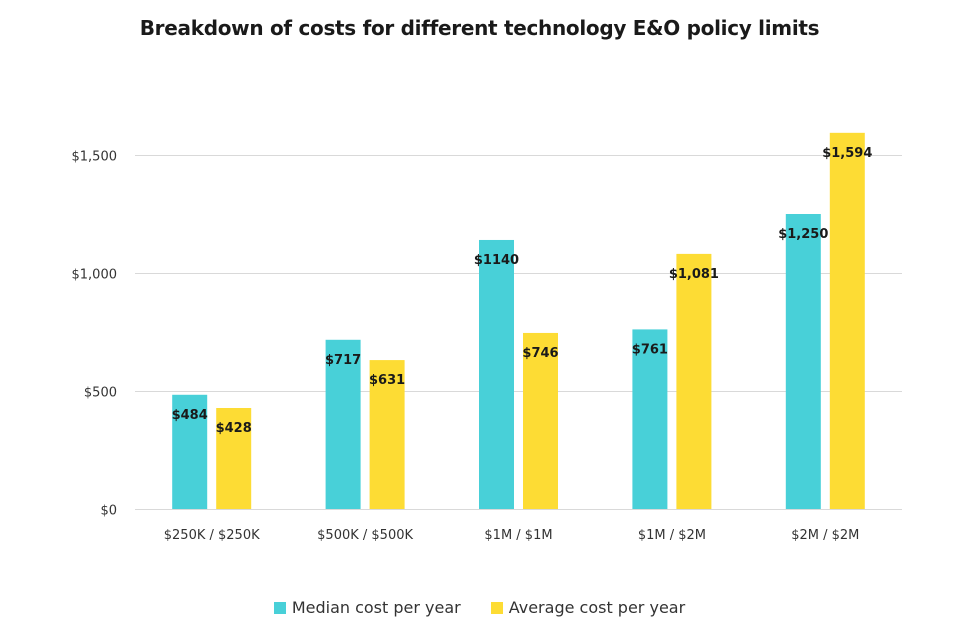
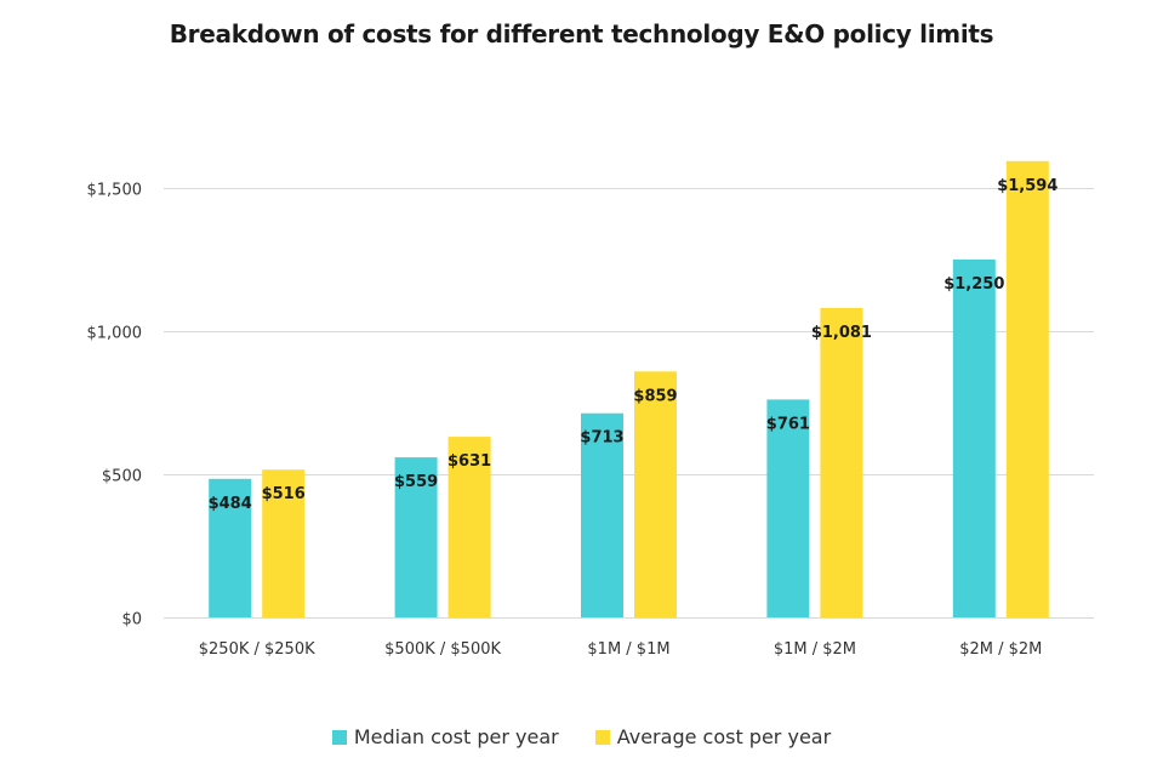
Average cost per year/$250K / $250K: $428 -> $516
Median cost per year/$500K / $500K: $717 -> $559
Median cost per year/$1M / $1M: $1140 -> $713
Average cost per year/$1M / $1M: $746 -> $859
